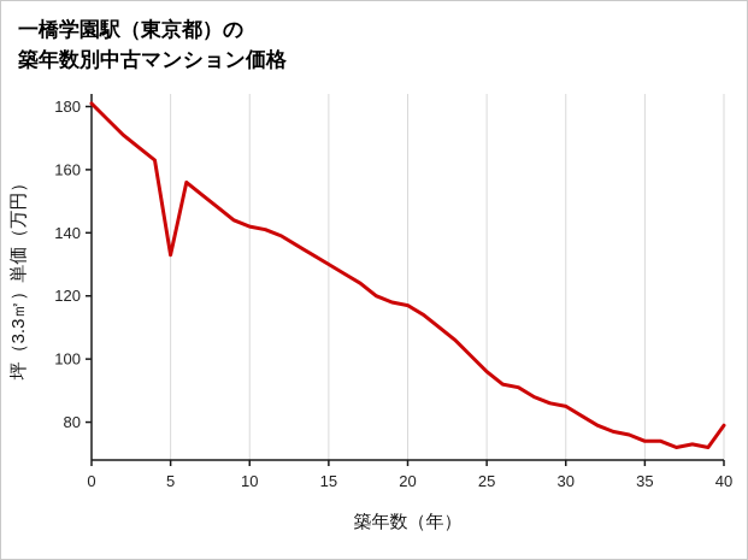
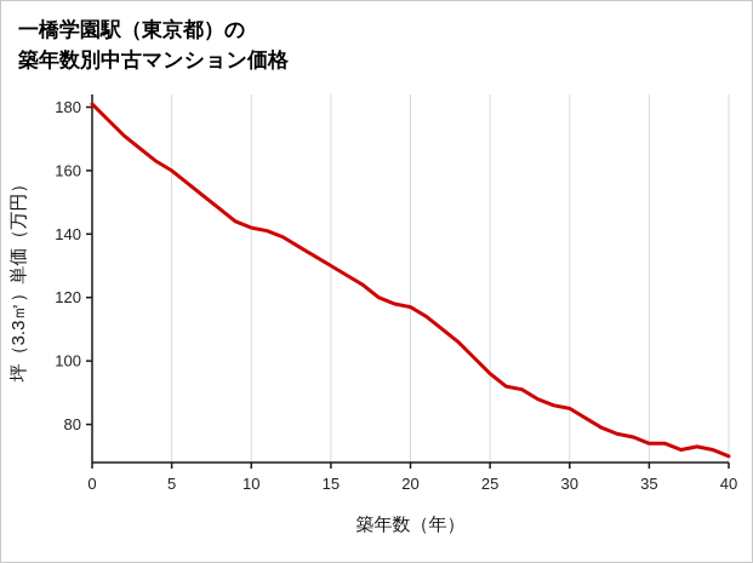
5: 133 -> 160
40: 79 -> 70
